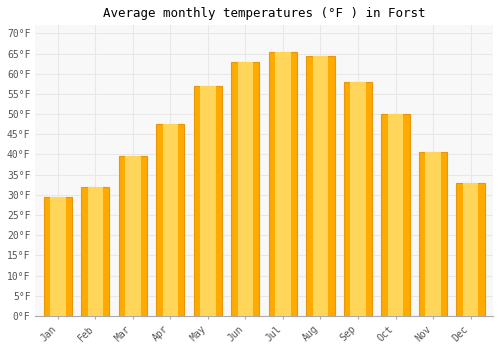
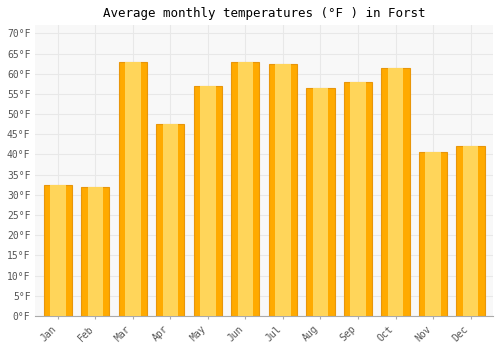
Jan: 29.5°F -> 32.5°F
Mar: 39.5°F -> 63.0°F
Jul: 65.5°F -> 62.5°F
Aug: 64.5°F -> 56.5°F
Oct: 50.0°F -> 61.5°F
Dec: 33.0°F -> 42.0°F
